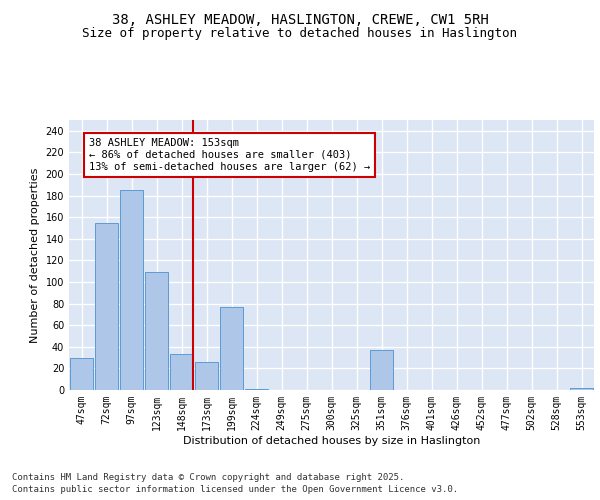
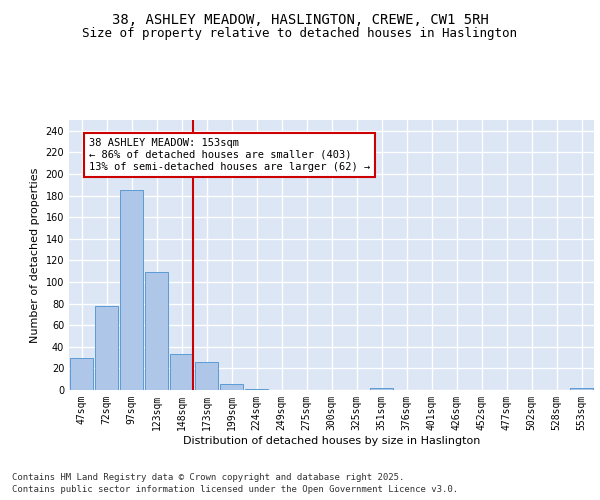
72sqm: 155 -> 78
199sqm: 77 -> 6
351sqm: 37 -> 2
